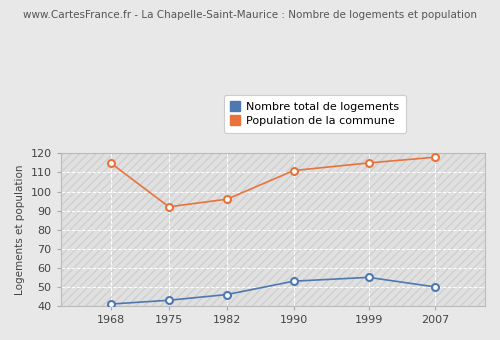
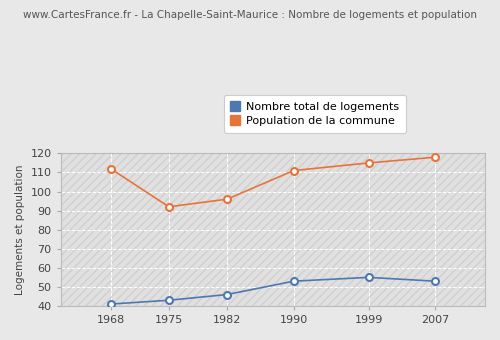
Population de la commune/1968: 115 -> 112
Nombre total de logements/2007: 50 -> 53
